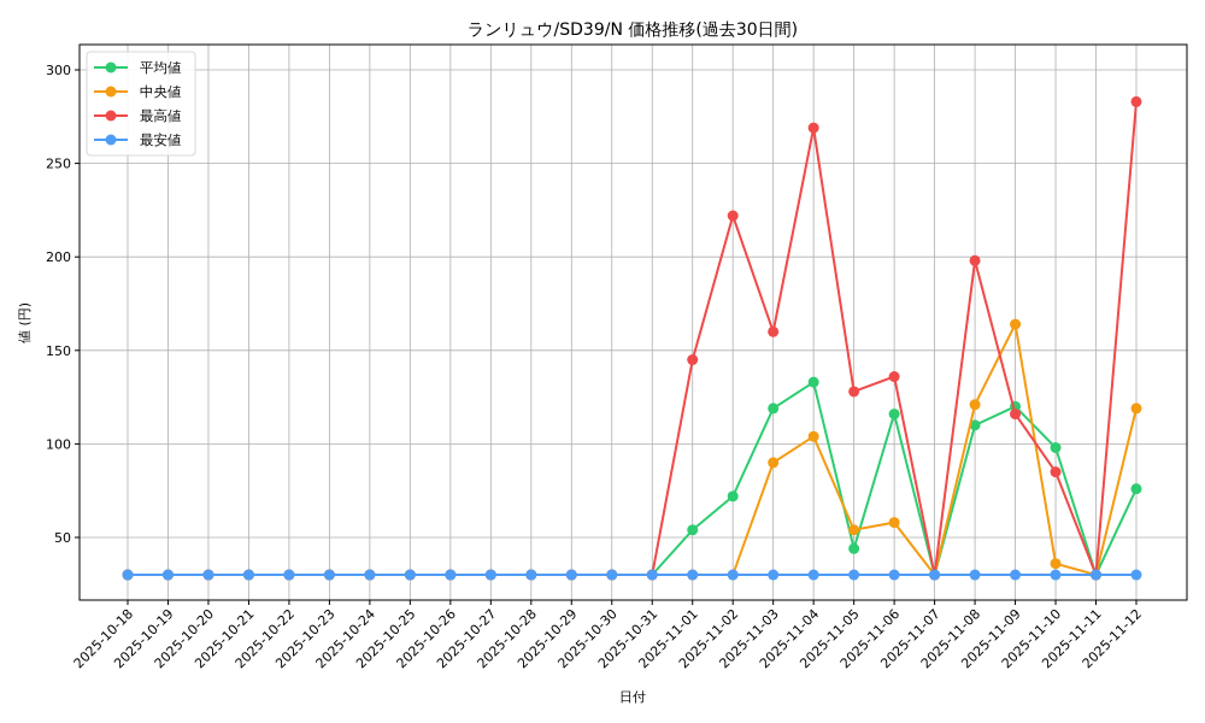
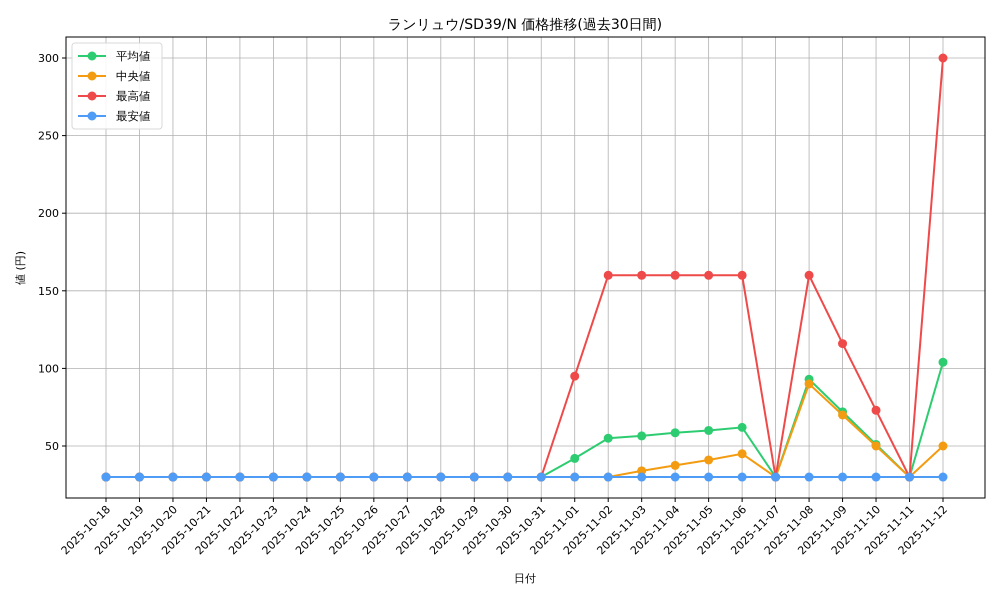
平均値/2025-11-01: 54 -> 42
最高値/2025-11-01: 145 -> 95
平均値/2025-11-02: 72 -> 55
最高値/2025-11-02: 222 -> 160
平均値/2025-11-03: 119 -> 56
中央値/2025-11-03: 90 -> 34
平均値/2025-11-04: 133 -> 58
中央値/2025-11-04: 104 -> 38
最高値/2025-11-04: 269 -> 160
平均値/2025-11-05: 44 -> 60
中央値/2025-11-05: 54 -> 41
最高値/2025-11-05: 128 -> 160
平均値/2025-11-06: 116 -> 62
中央値/2025-11-06: 58 -> 45
最高値/2025-11-06: 136 -> 160
平均値/2025-11-08: 110 -> 93
中央値/2025-11-08: 121 -> 90
最高値/2025-11-08: 198 -> 160
平均値/2025-11-09: 120 -> 72
中央値/2025-11-09: 164 -> 70
平均値/2025-11-10: 98 -> 51
中央値/2025-11-10: 36 -> 50
最高値/2025-11-10: 85 -> 73
平均値/2025-11-12: 76 -> 104
中央値/2025-11-12: 119 -> 50
最高値/2025-11-12: 283 -> 300
